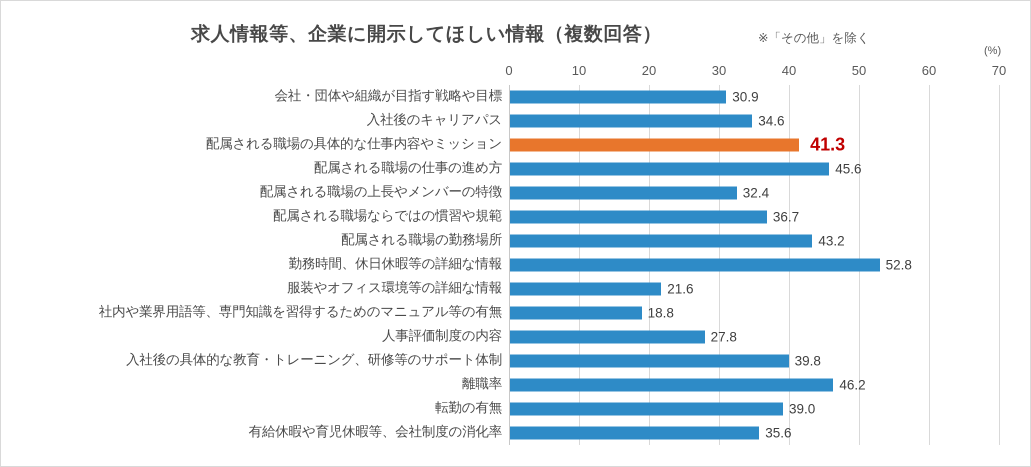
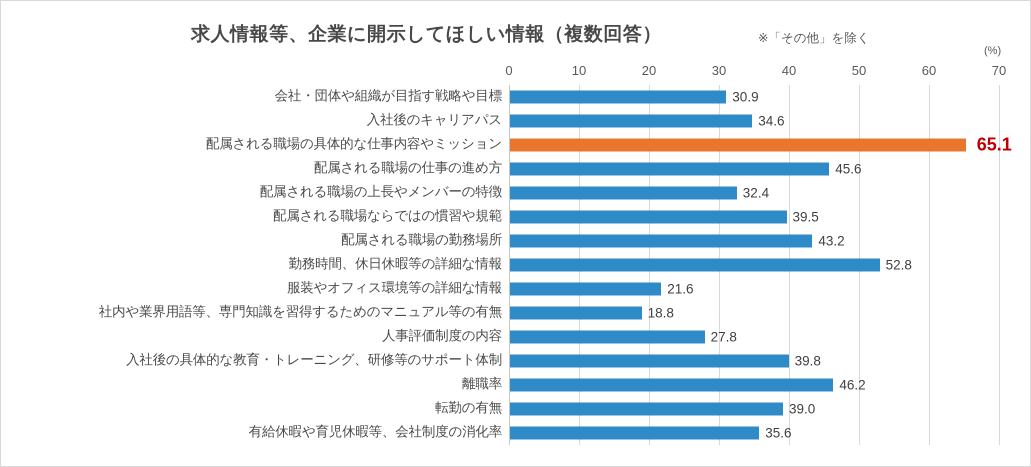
配属される職場の具体的な仕事内容やミッション: 41.3 -> 65.1
配属される職場ならではの慣習や規範: 36.7 -> 39.5
